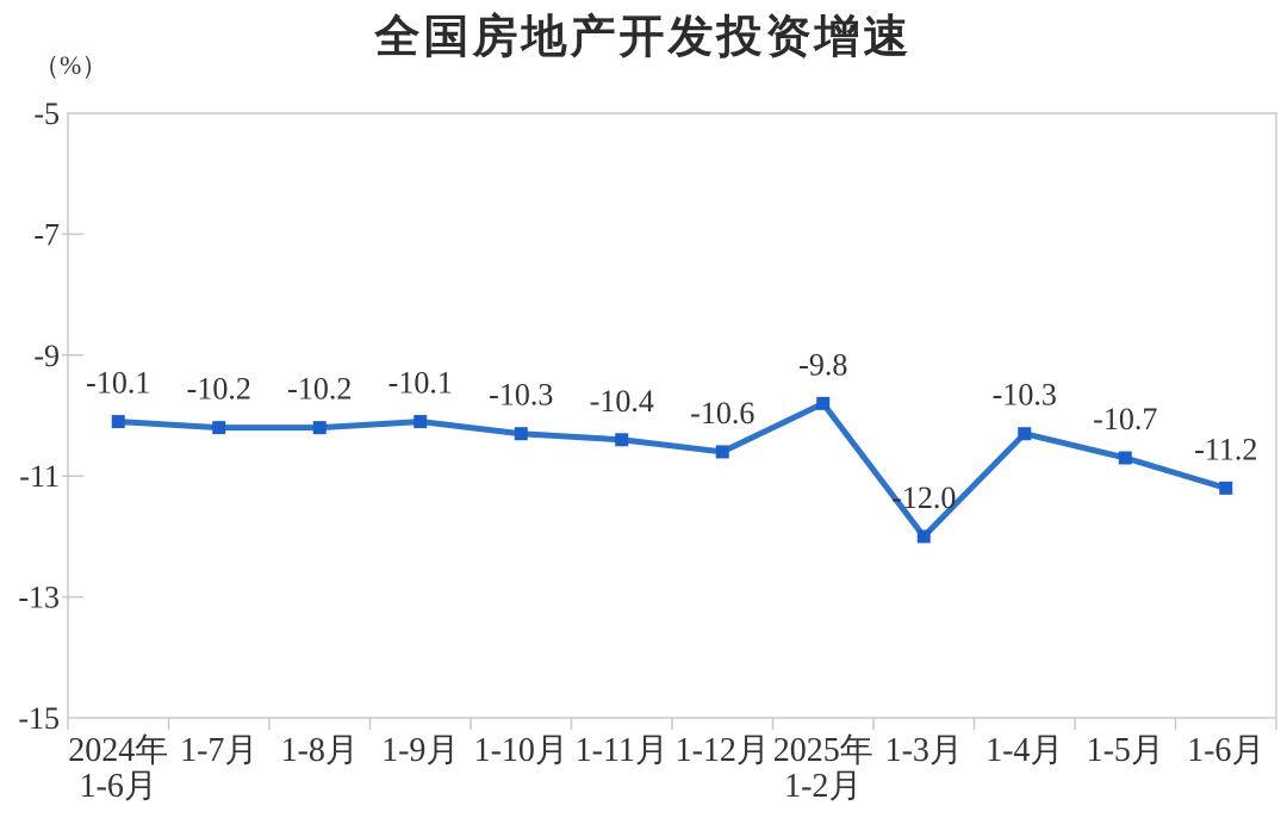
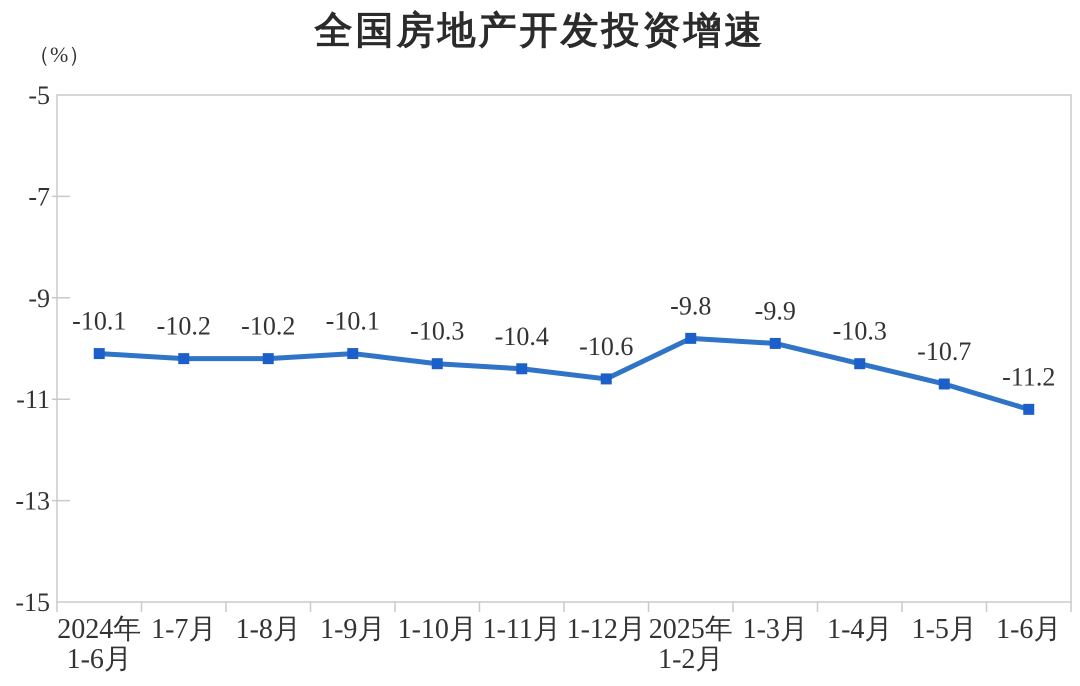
1-3月: -12.0 -> -9.9
